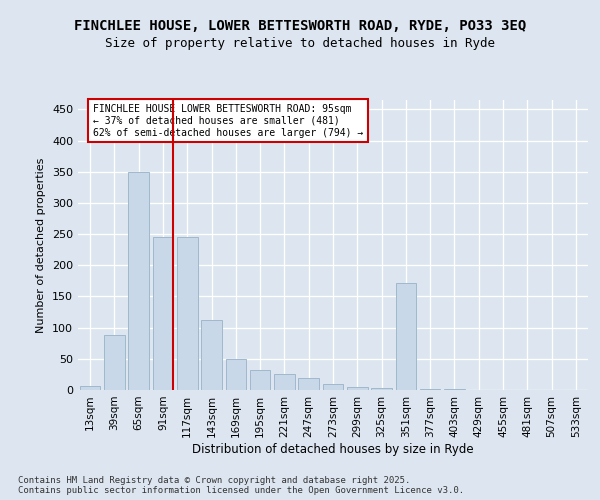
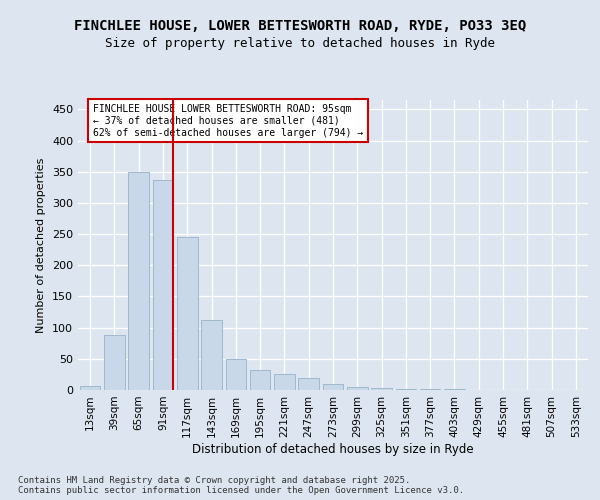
91sqm: 246 -> 336
351sqm: 172 -> 2
